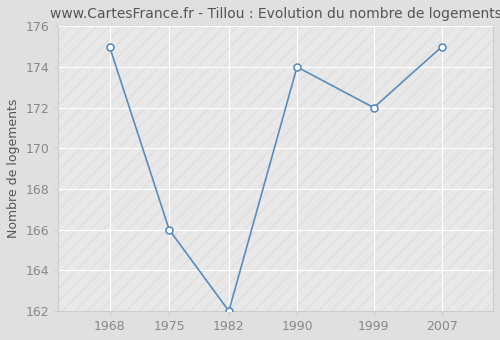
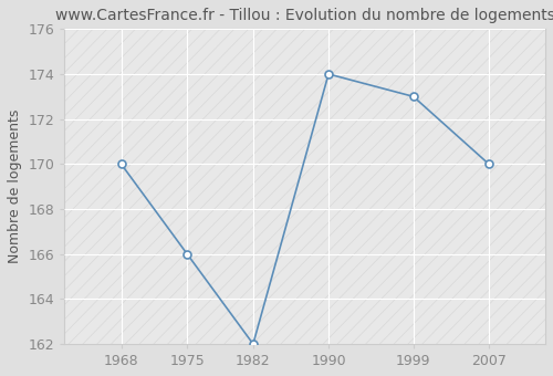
1968: 175 -> 170
1999: 172 -> 173
2007: 175 -> 170
